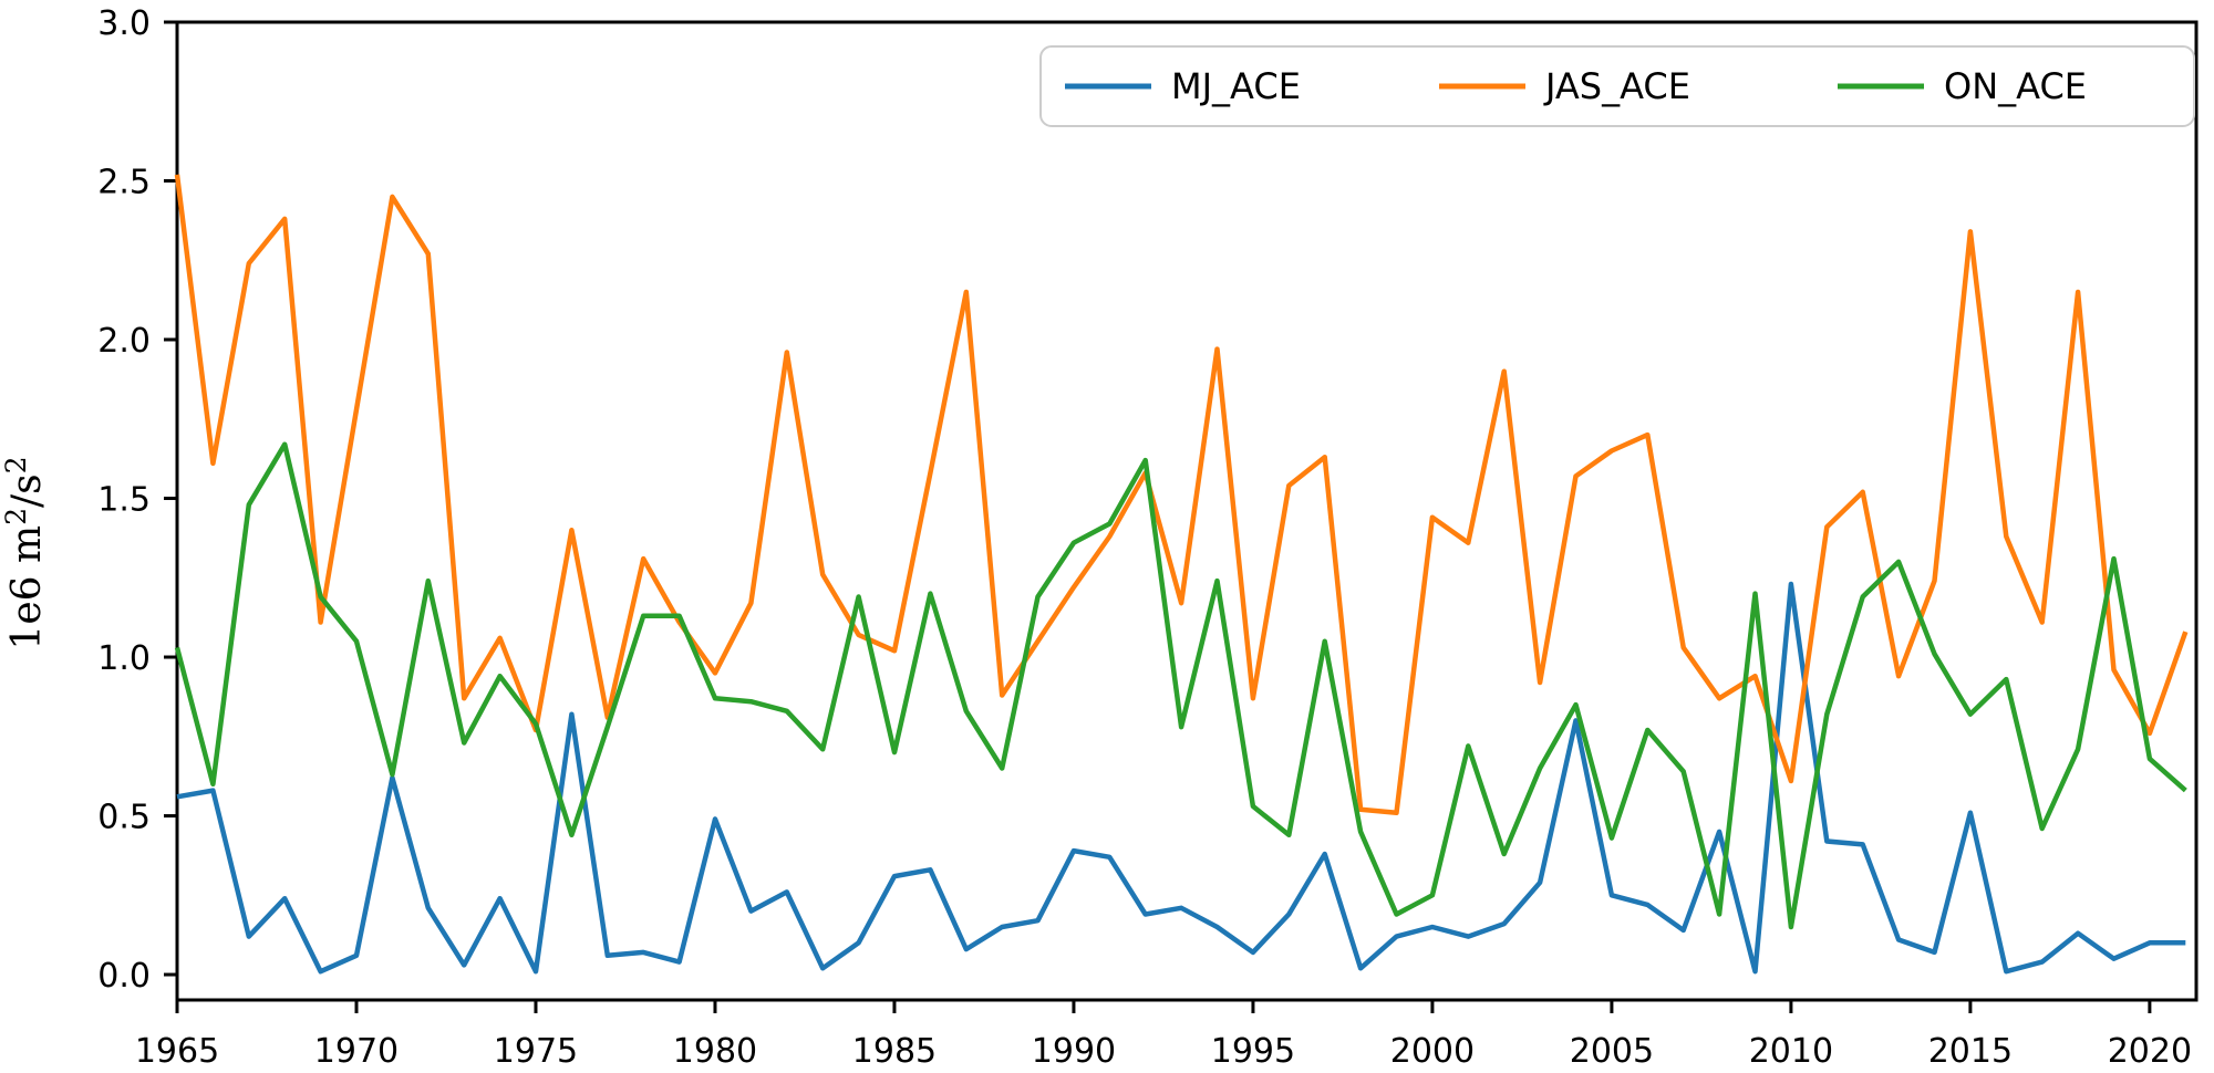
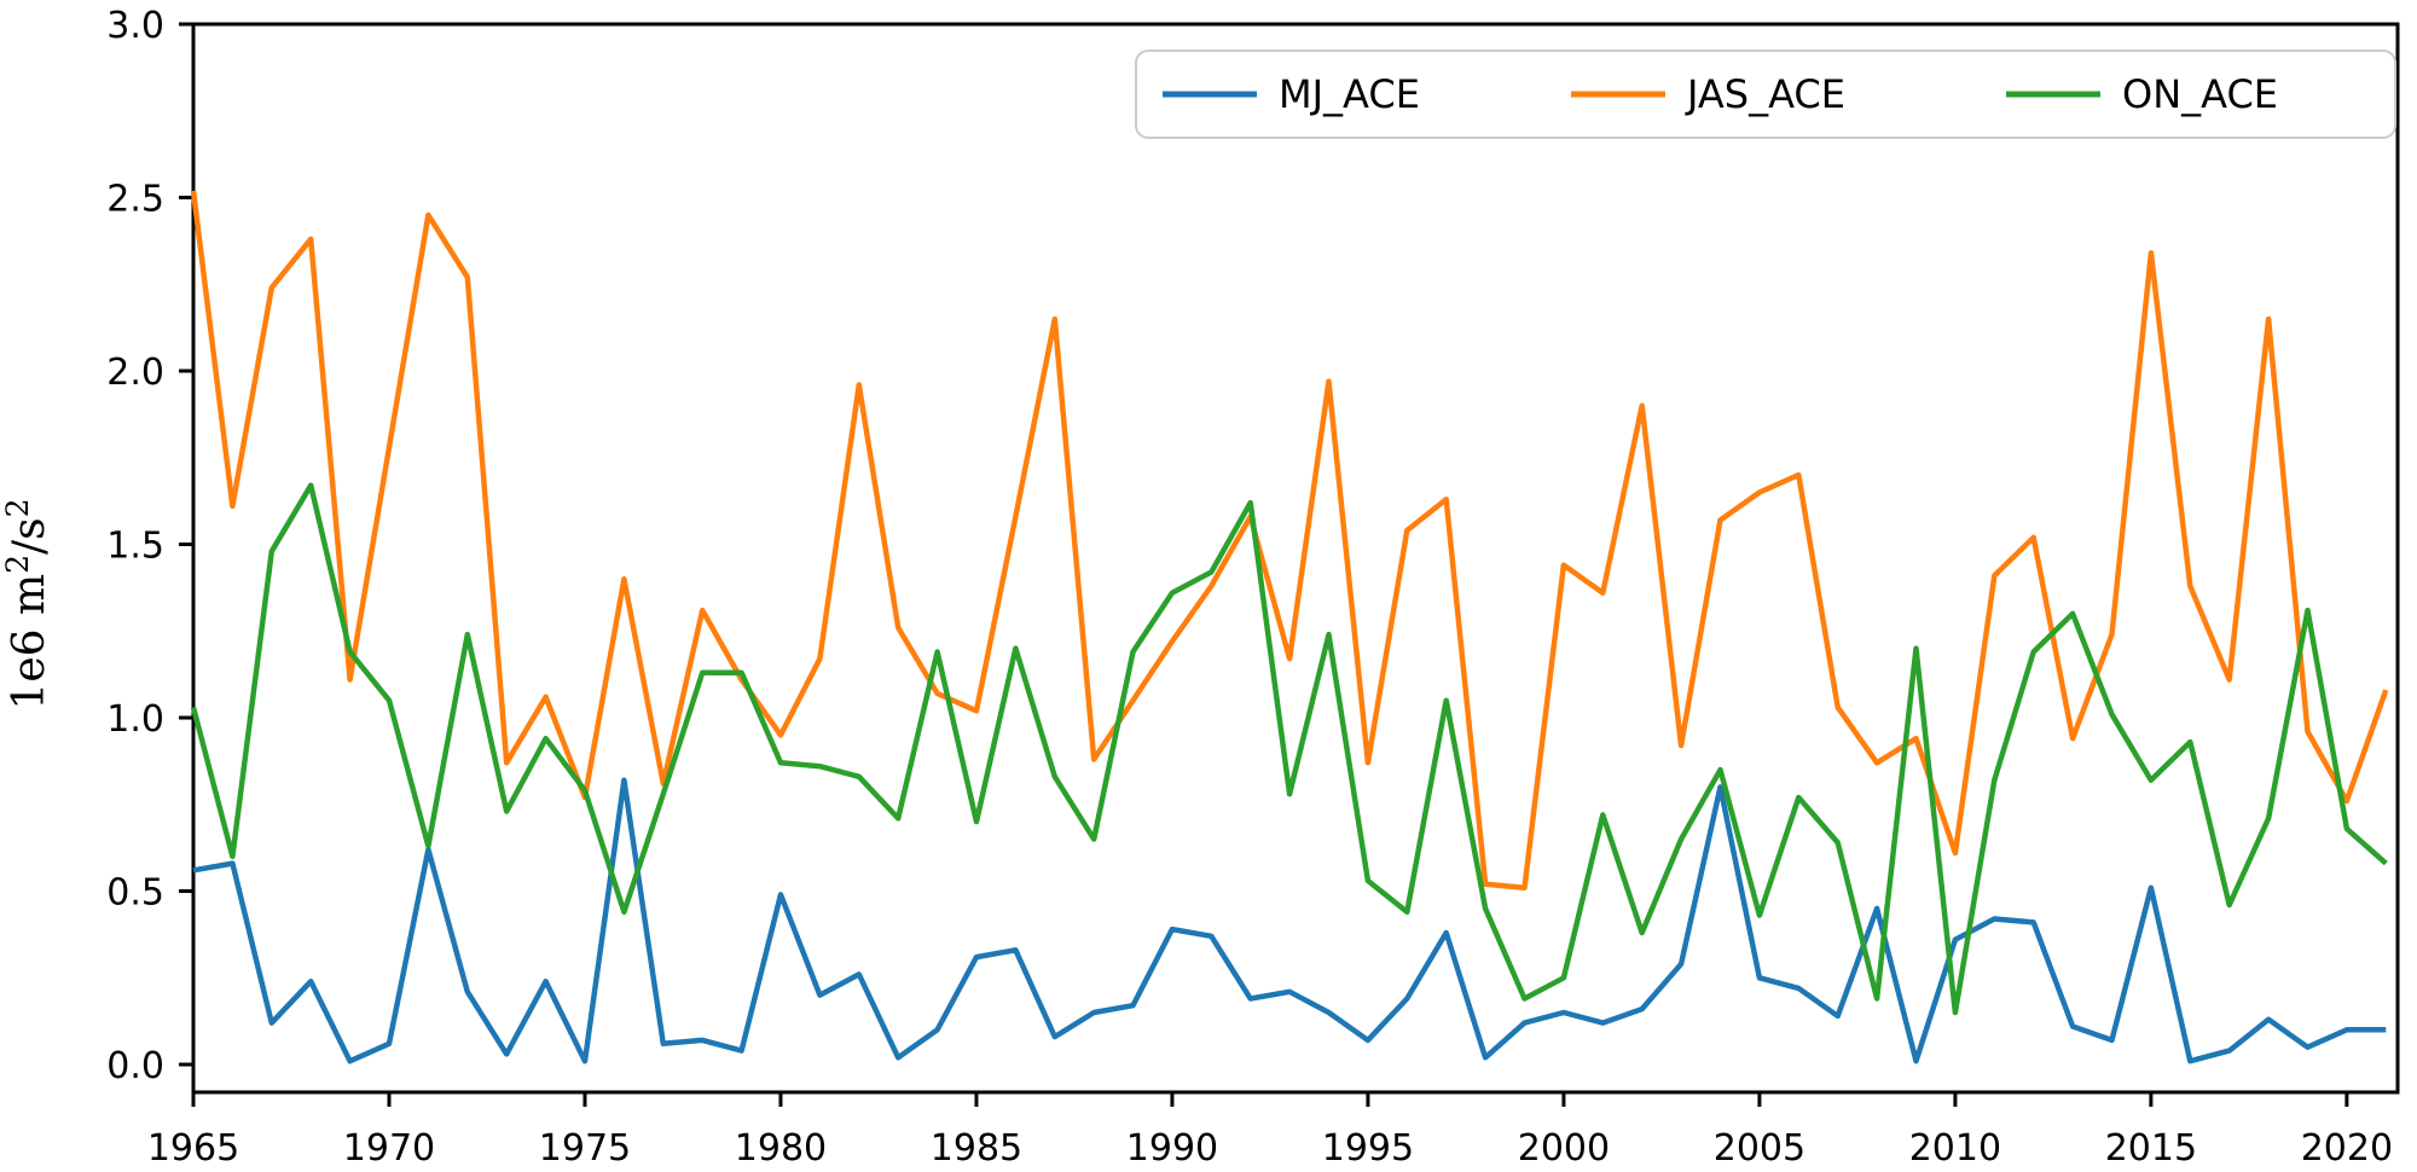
MJ_ACE/2010: 1.23 -> 0.36
